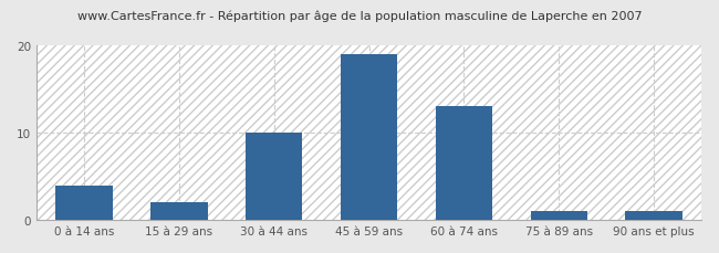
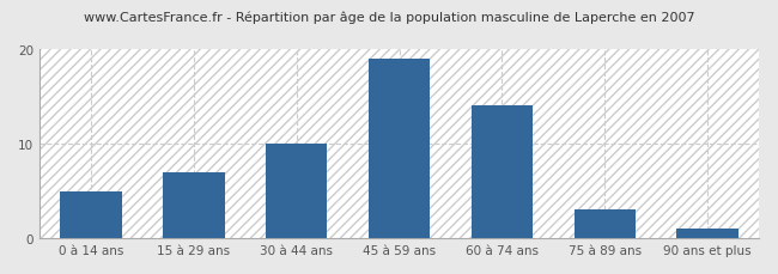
0 à 14 ans: 4 -> 5
15 à 29 ans: 2 -> 7
60 à 74 ans: 13 -> 14
75 à 89 ans: 1 -> 3
